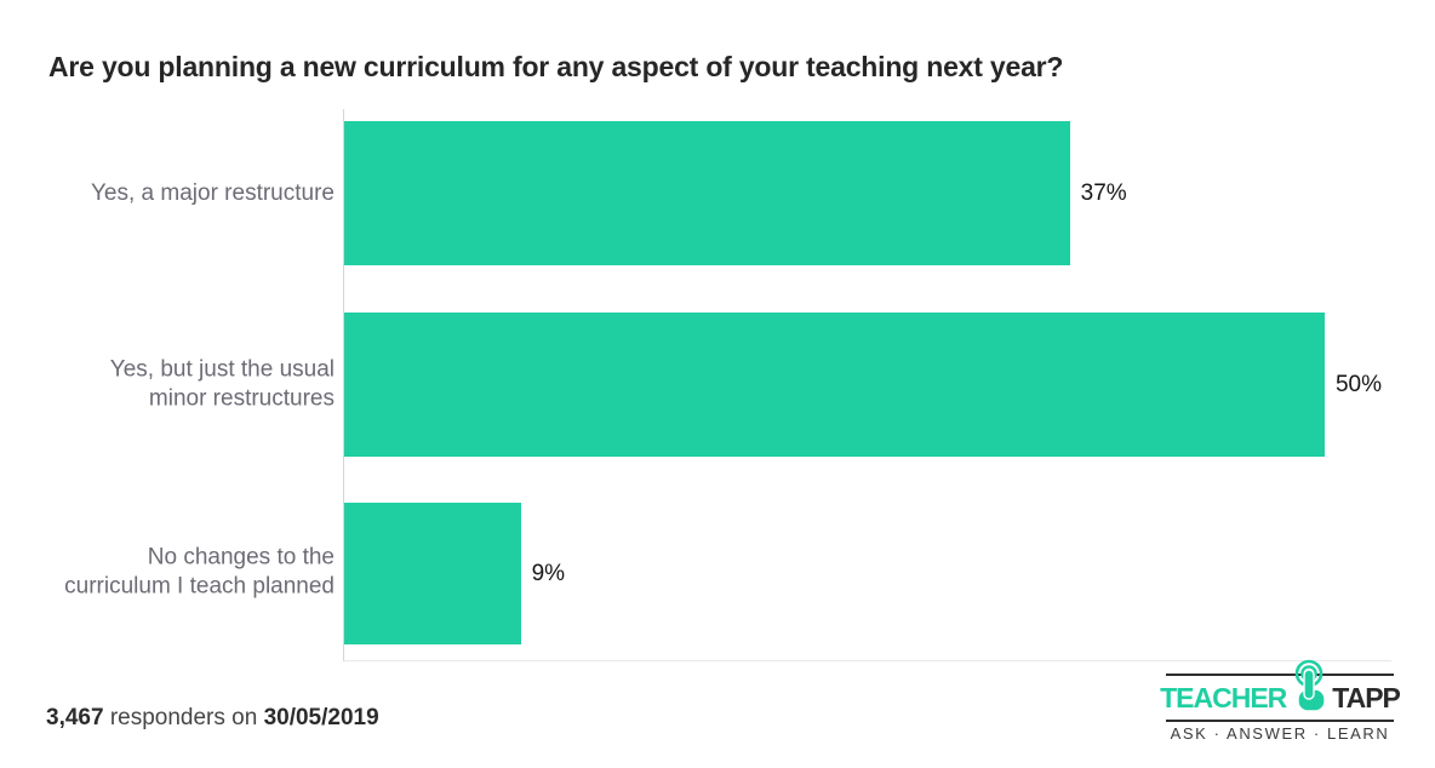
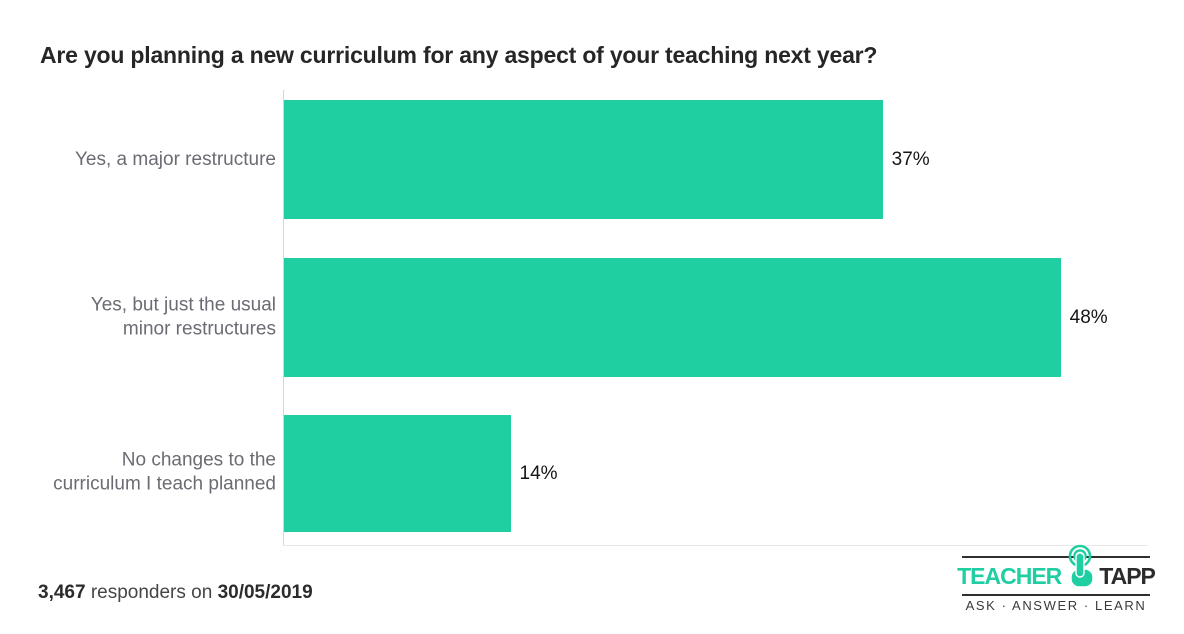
Yes, but just the usual minor restructures: 50% -> 48%
No changes to the curriculum I teach planned: 9% -> 14%
